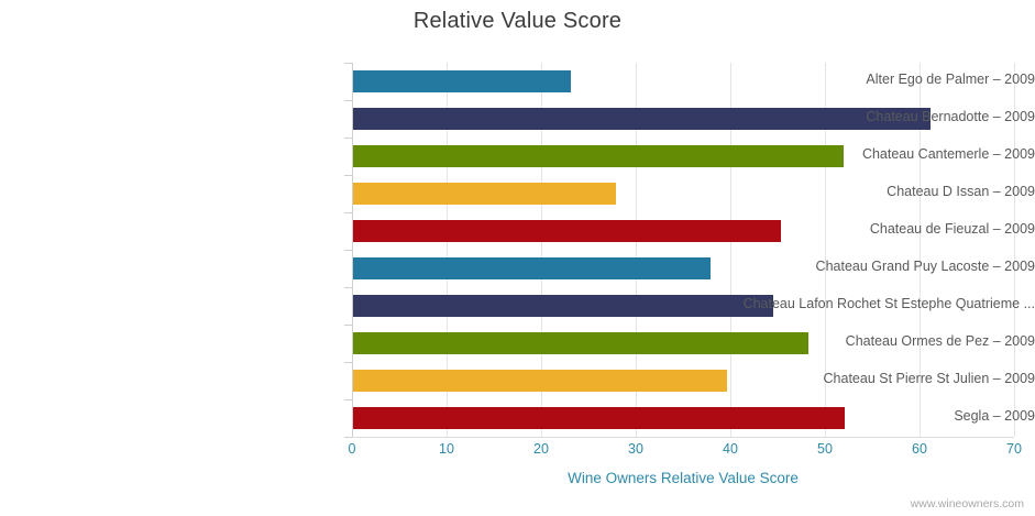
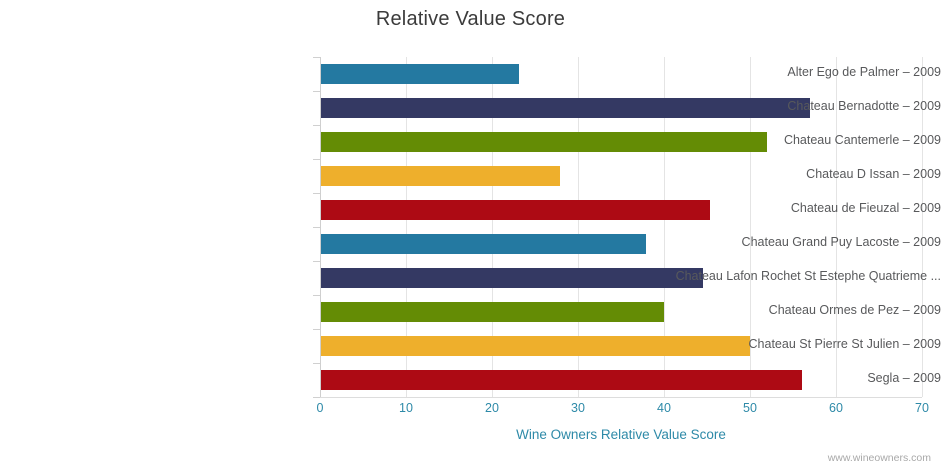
Chateau Bernadotte – 2009: 61 -> 57
Chateau Ormes de Pez – 2009: 48 -> 40
Chateau St Pierre St Julien – 2009: 40 -> 50
Segla – 2009: 52 -> 56
